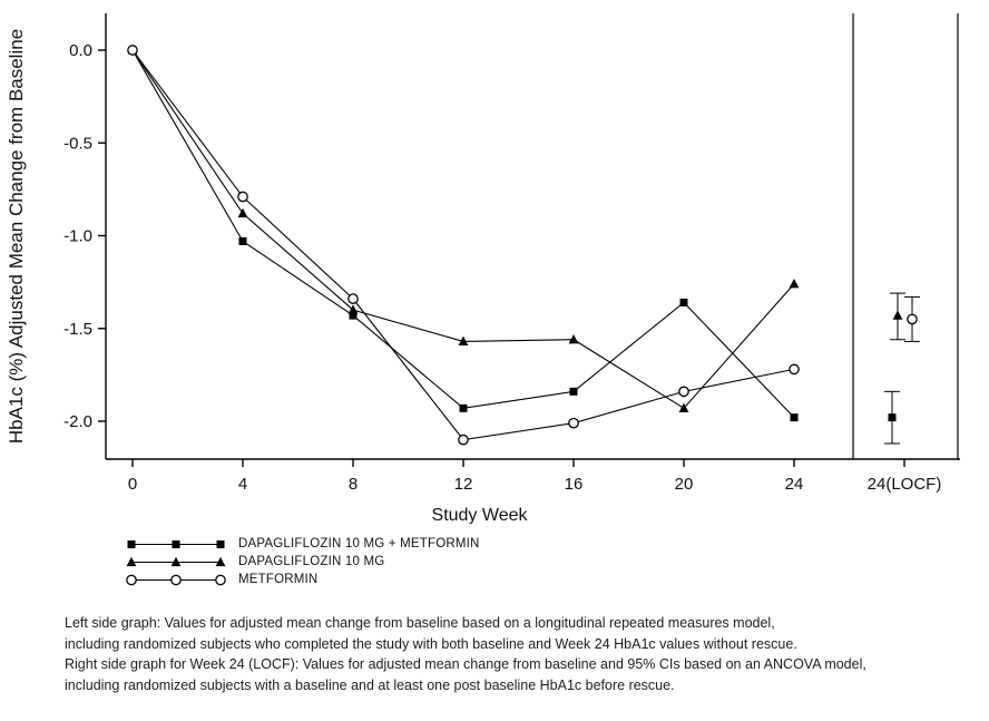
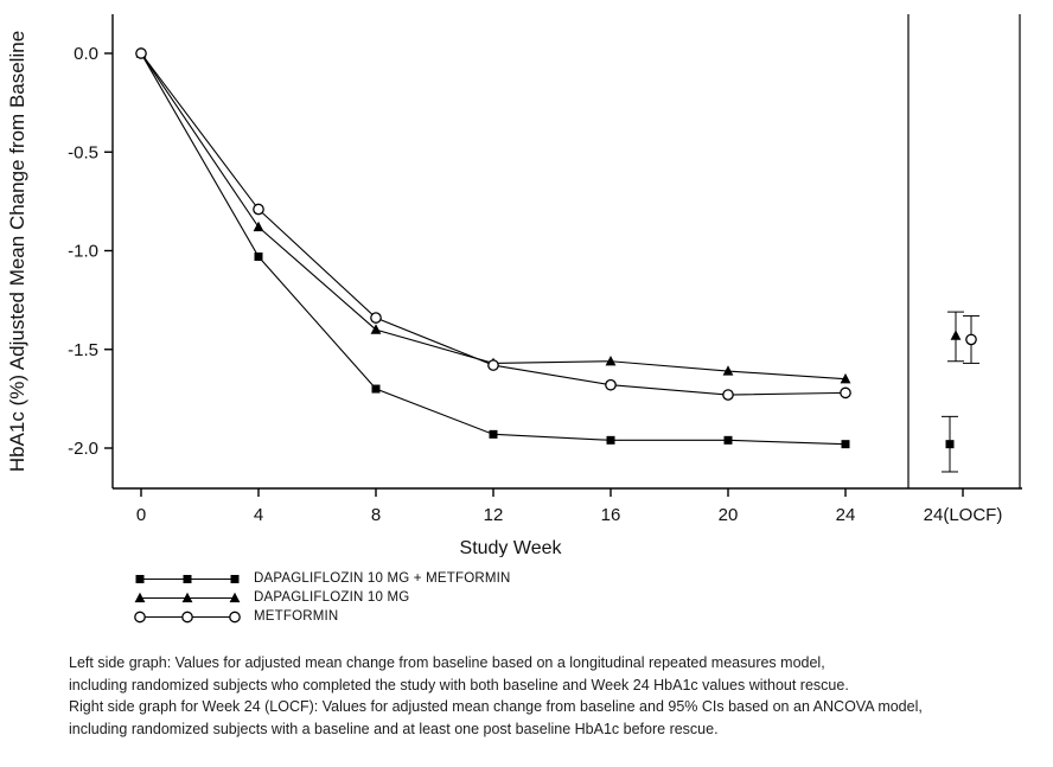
DAPAGLIFLOZIN 10 MG + METFORMIN/8: -1.43 -> -1.70
METFORMIN/12: -2.10 -> -1.58
DAPAGLIFLOZIN 10 MG + METFORMIN/16: -1.84 -> -1.96
METFORMIN/16: -2.01 -> -1.68
DAPAGLIFLOZIN 10 MG + METFORMIN/20: -1.36 -> -1.96
DAPAGLIFLOZIN 10 MG/20: -1.93 -> -1.61
METFORMIN/20: -1.84 -> -1.73
DAPAGLIFLOZIN 10 MG/24: -1.26 -> -1.65
